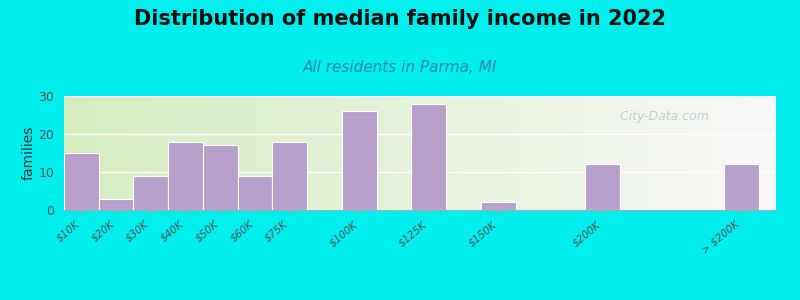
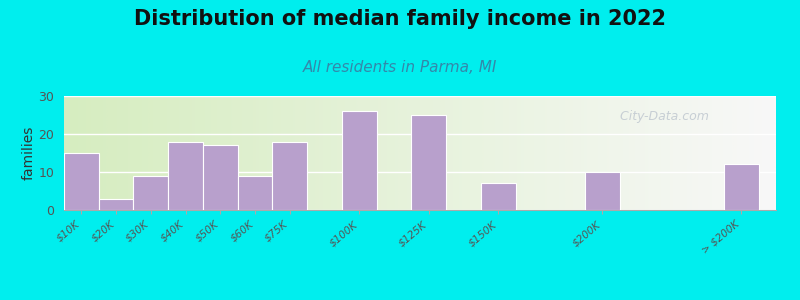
$125K: 28 -> 25
$150K: 2 -> 7
$200K: 12 -> 10
